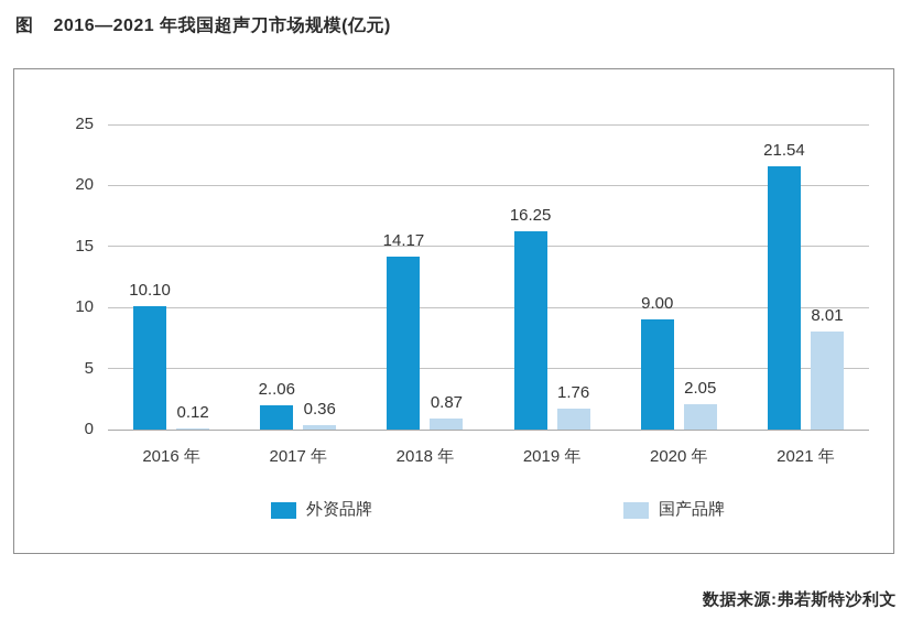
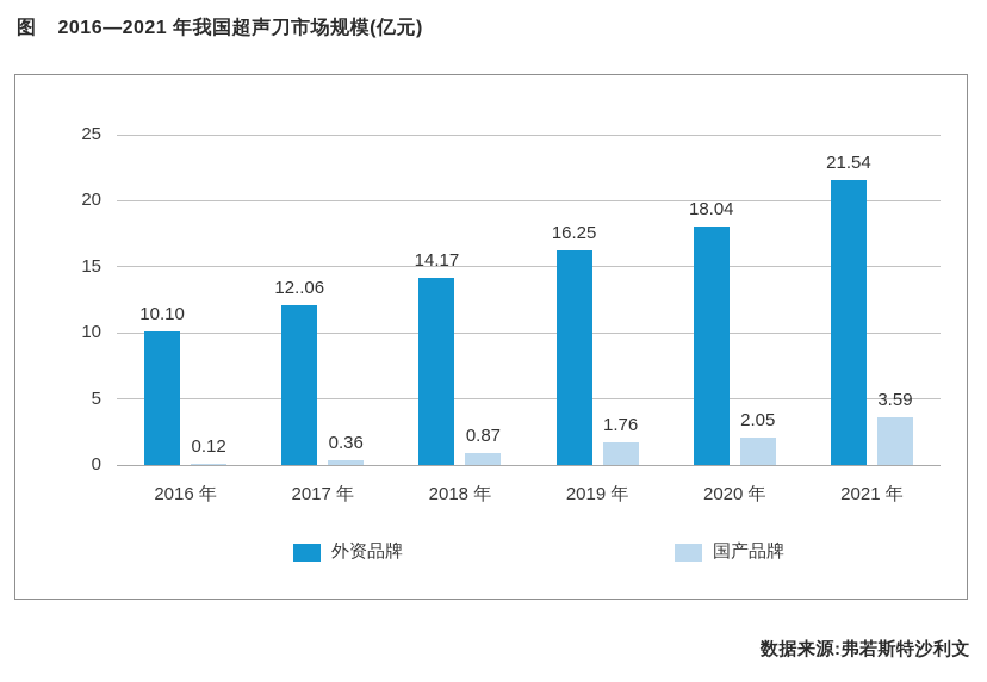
外资品牌/2017 年: 2 -> 12
外资品牌/2020 年: 9.00 -> 18.04
国产品牌/2021 年: 8.01 -> 3.59
